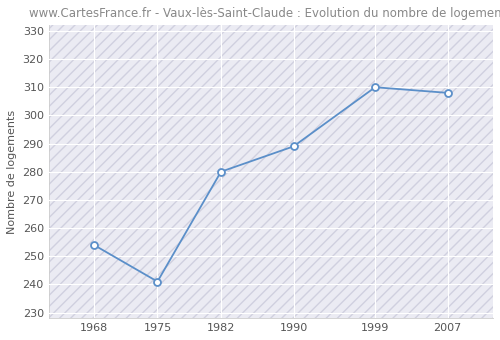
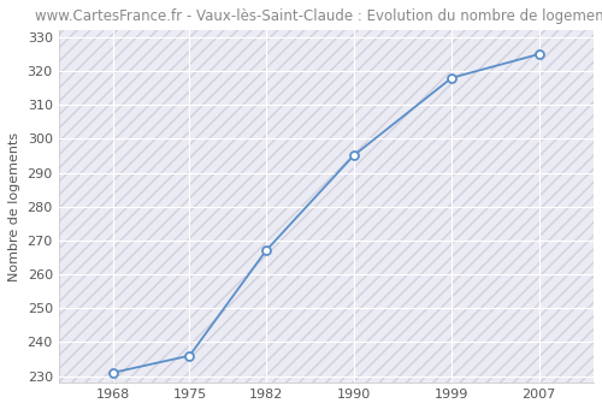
1968: 254 -> 231
1975: 241 -> 236
1982: 280 -> 267
1990: 289 -> 295
1999: 310 -> 318
2007: 308 -> 325
